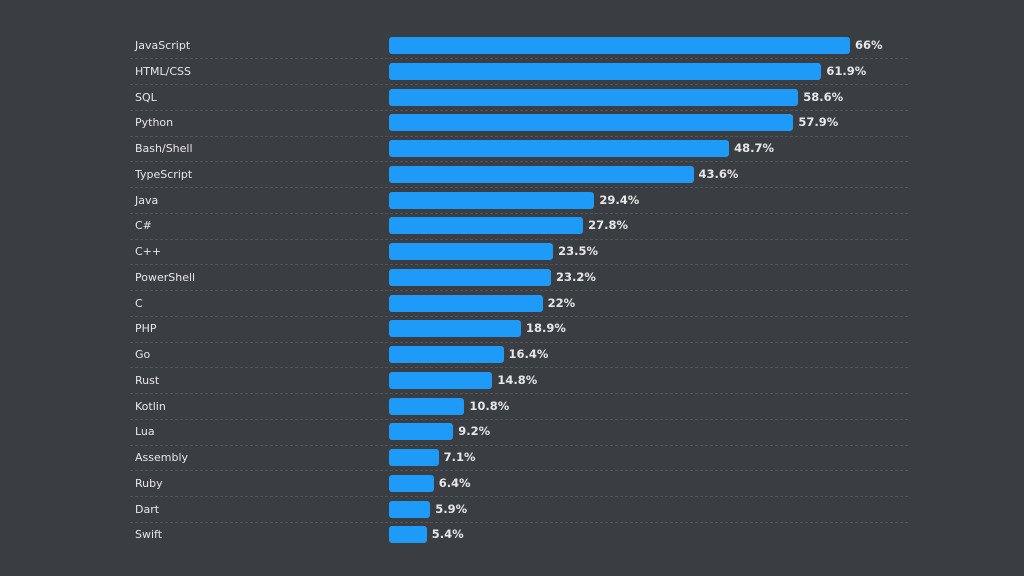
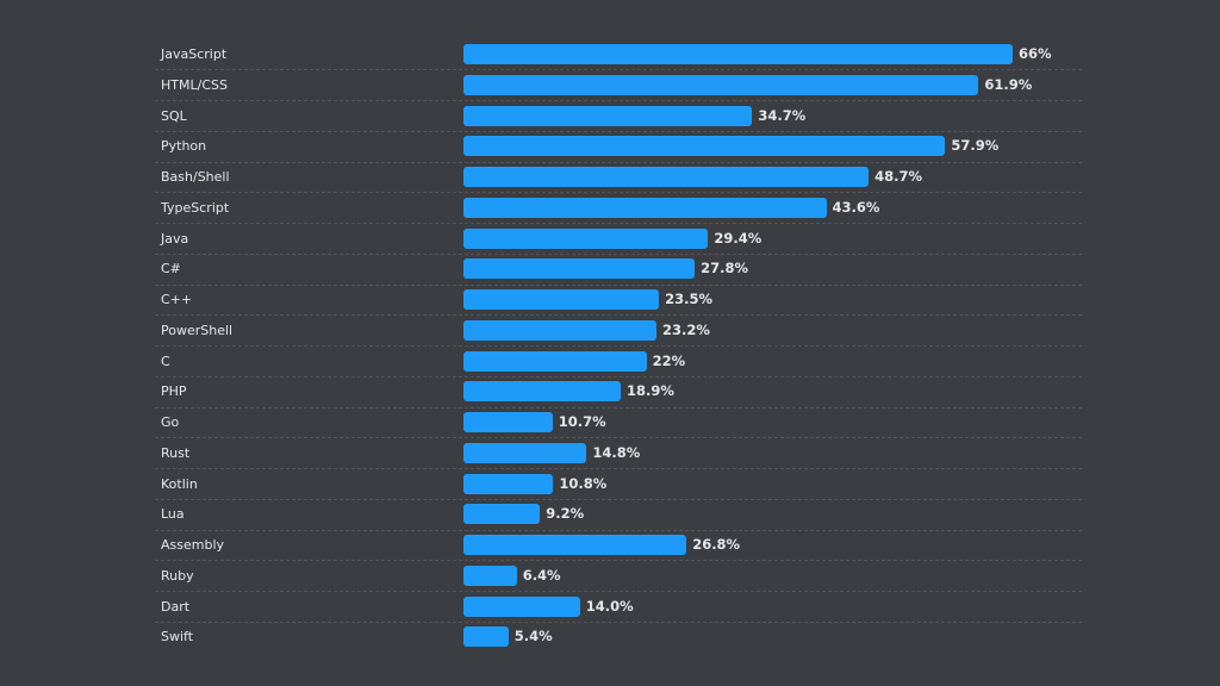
SQL: 58.6% -> 34.7%
Go: 16.4% -> 10.7%
Assembly: 7.1% -> 26.8%
Dart: 5.9% -> 14.0%
